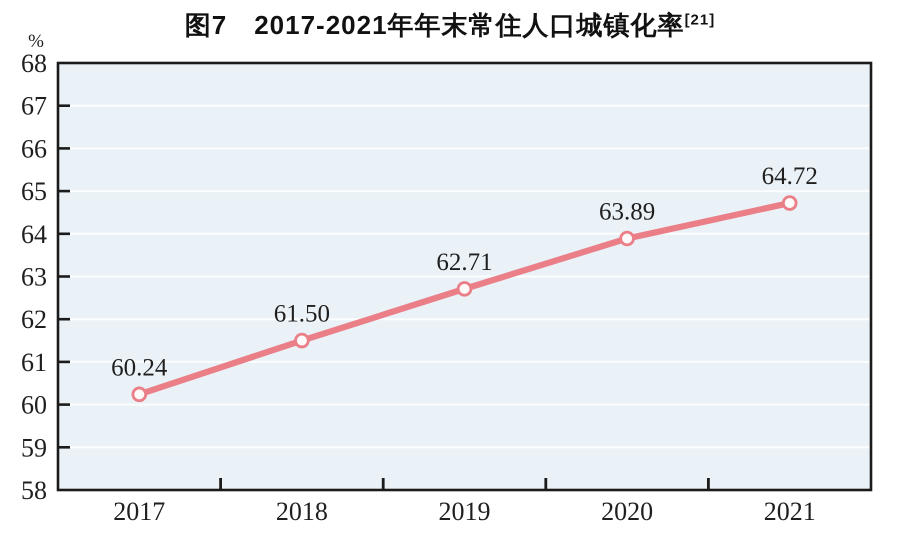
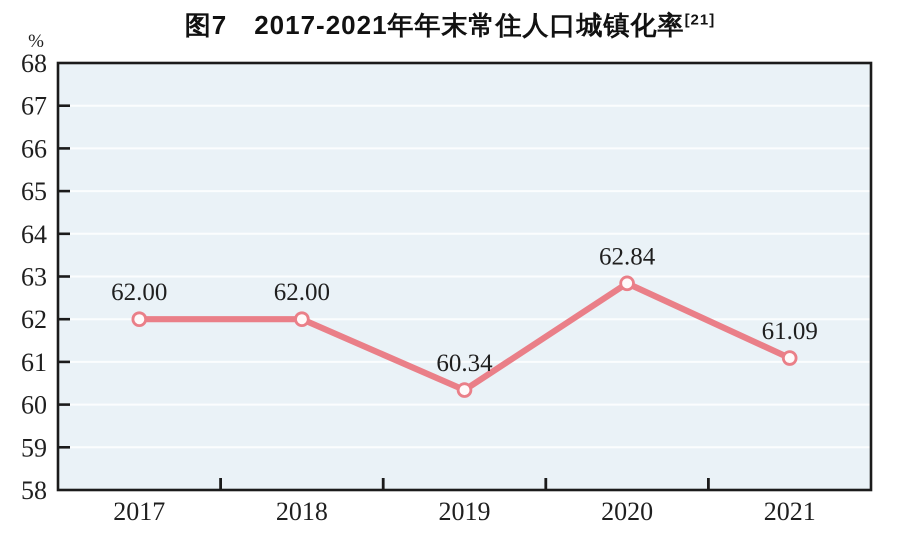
2017: 60.24 -> 62.00
2018: 61.50 -> 62.00
2019: 62.71 -> 60.34
2020: 63.89 -> 62.84
2021: 64.72 -> 61.09
